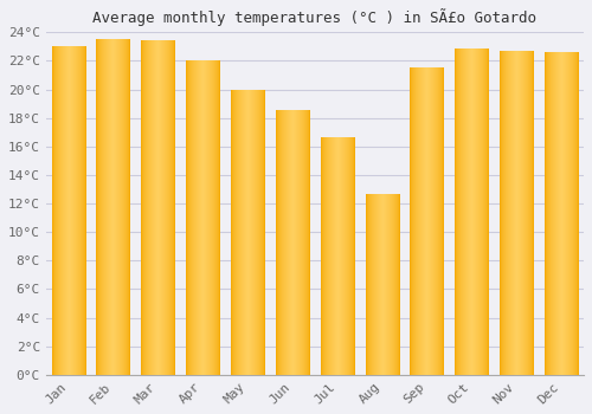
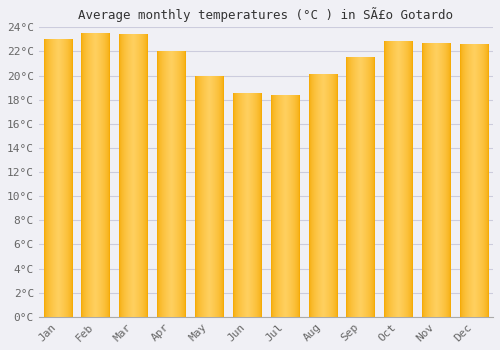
Jul: 16.6°C -> 18.4°C
Aug: 12.6°C -> 20.1°C
